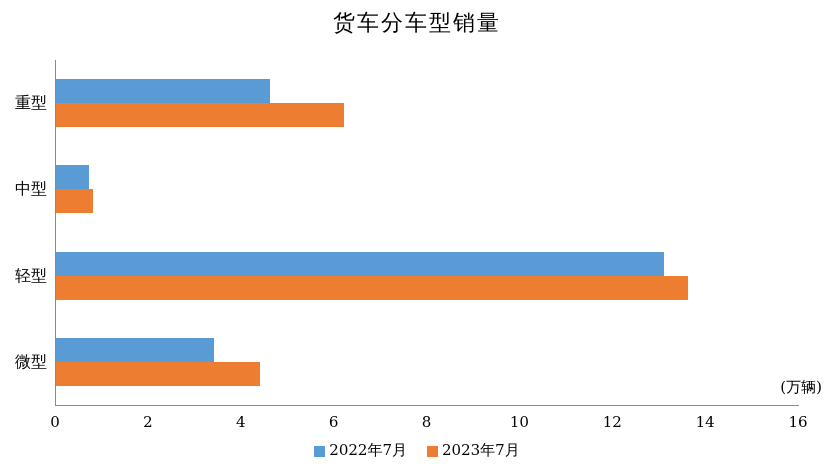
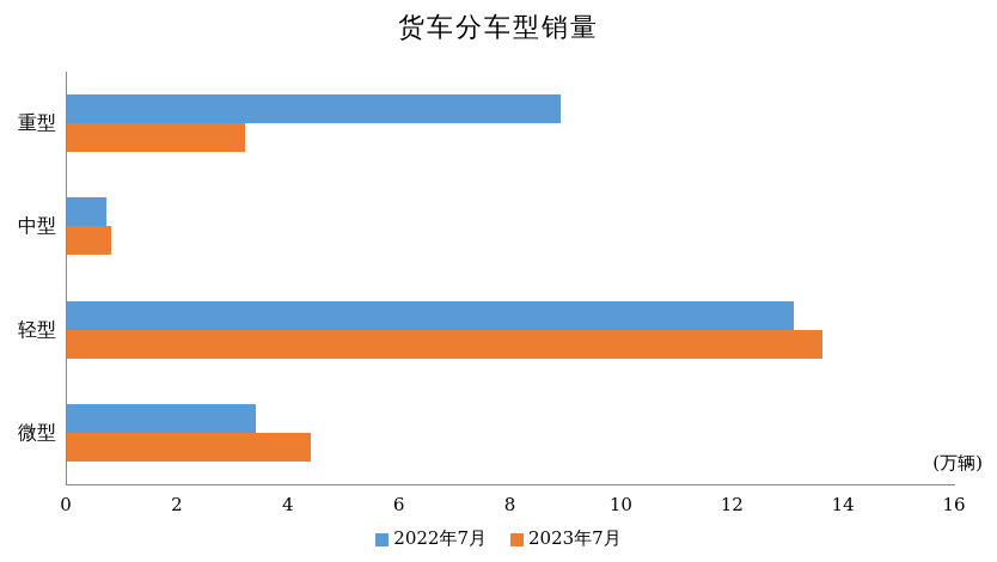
2022年7月/重型: 4.6 -> 8.9
2023年7月/重型: 6.2 -> 3.2
